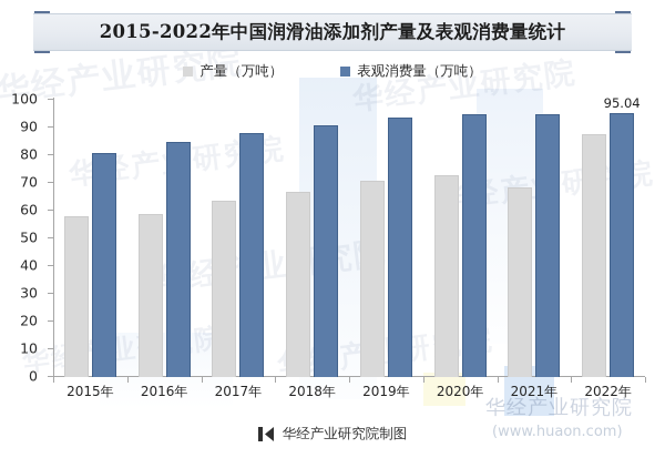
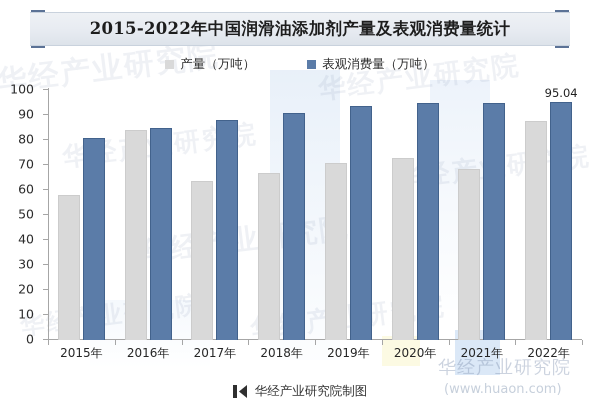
产量（万吨）/2016年: 59 -> 84
